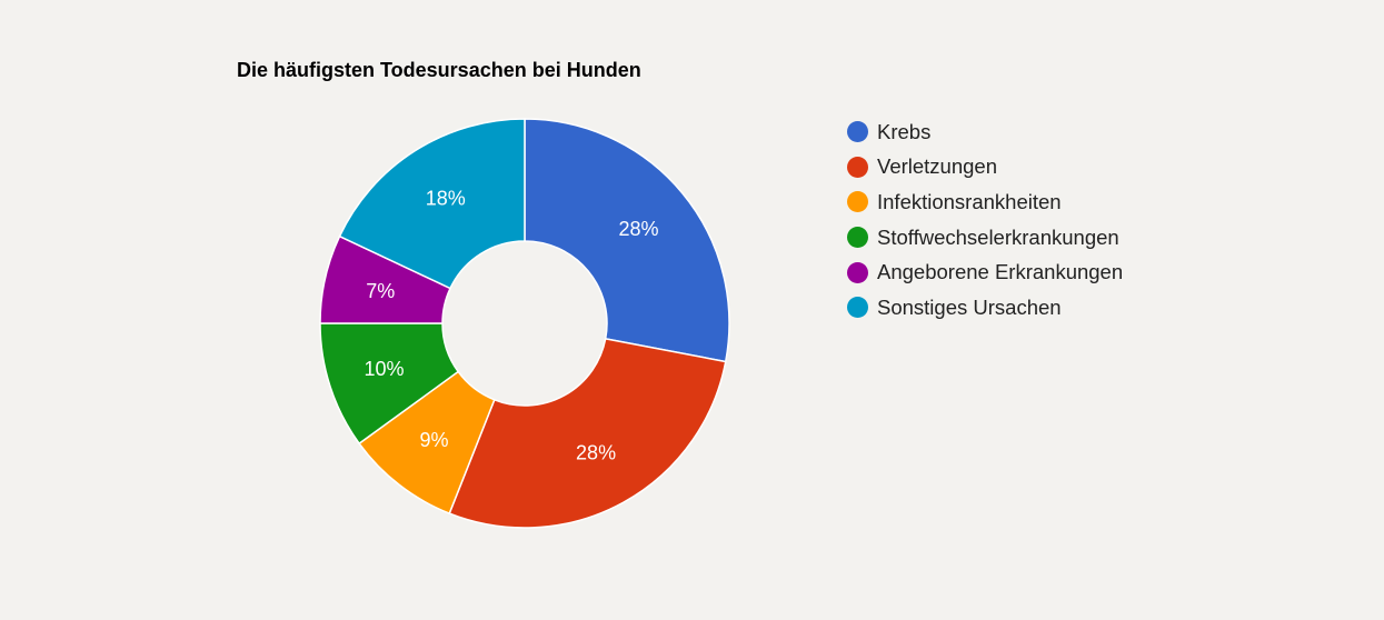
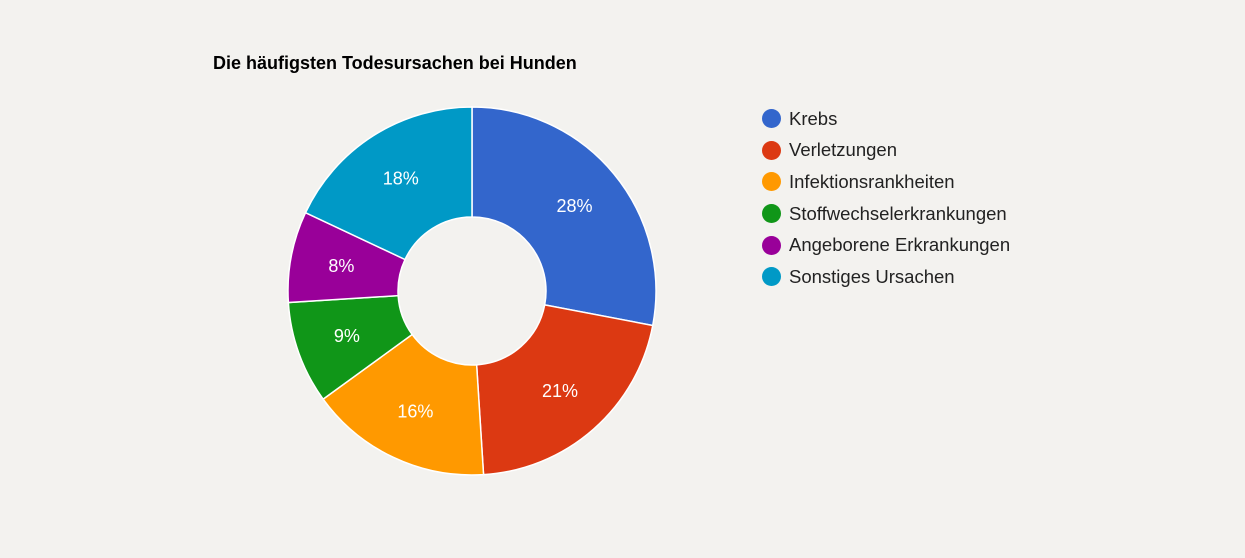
Verletzungen: 28% -> 21%
Infektionsrankheiten: 9% -> 16%
Stoffwechselerkrankungen: 10% -> 9%
Angeborene Erkrankungen: 7% -> 8%
